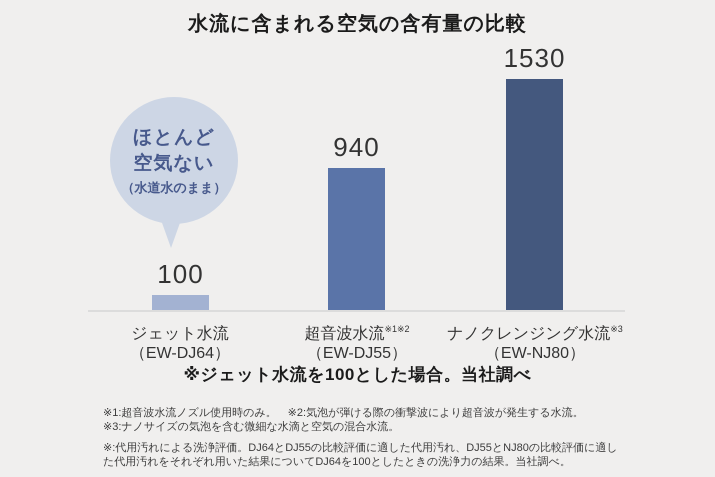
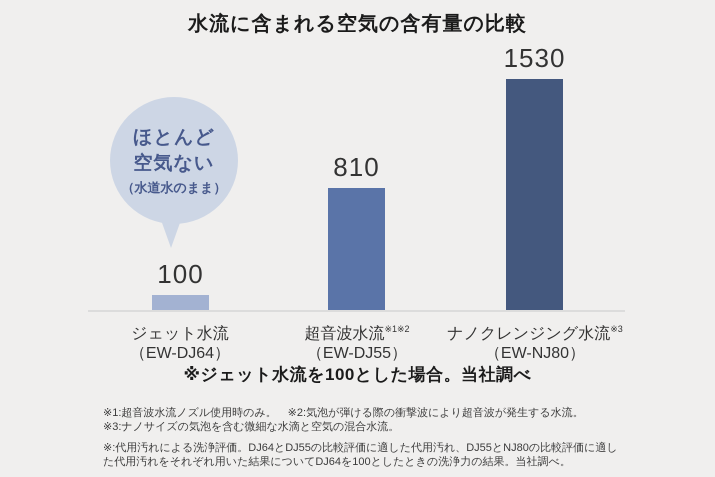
超音波水流※1※2（EW-DJ55）: 940 -> 810
